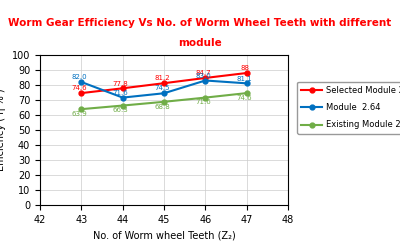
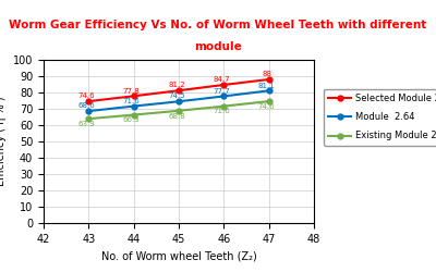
Module 2.64/43: 82 -> 69
Module 2.64/46: 83 -> 78
